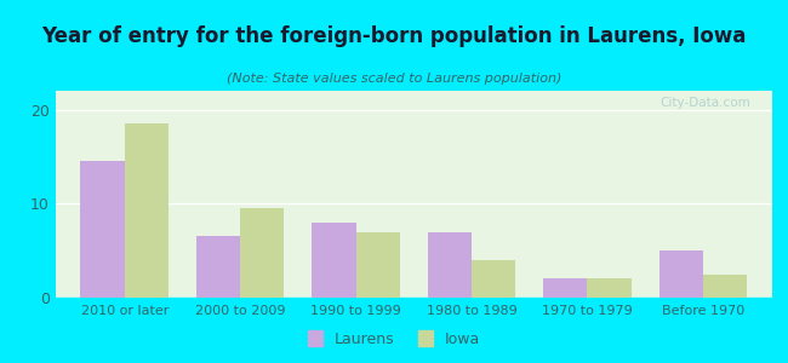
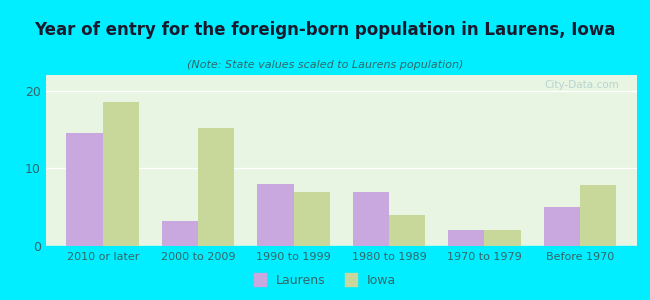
Laurens/2000 to 2009: 6.5 -> 3.2
Iowa/2000 to 2009: 9.5 -> 15.2
Iowa/Before 1970: 2.5 -> 7.8
